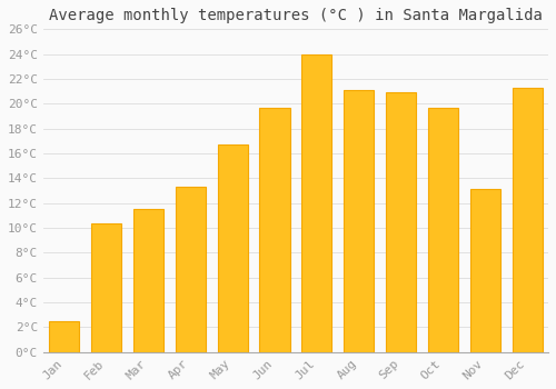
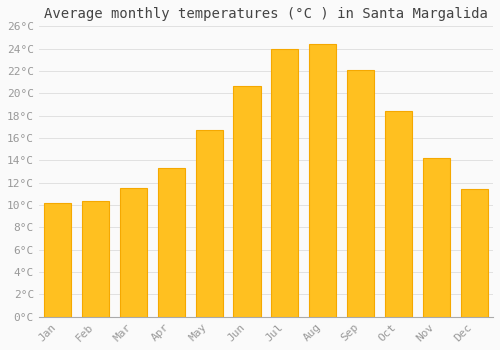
Jan: 2.5°C -> 10.2°C
Jun: 19.7°C -> 20.7°C
Aug: 21.1°C -> 24.4°C
Sep: 20.9°C -> 22.1°C
Oct: 19.7°C -> 18.4°C
Nov: 13.1°C -> 14.2°C
Dec: 21.3°C -> 11.4°C
